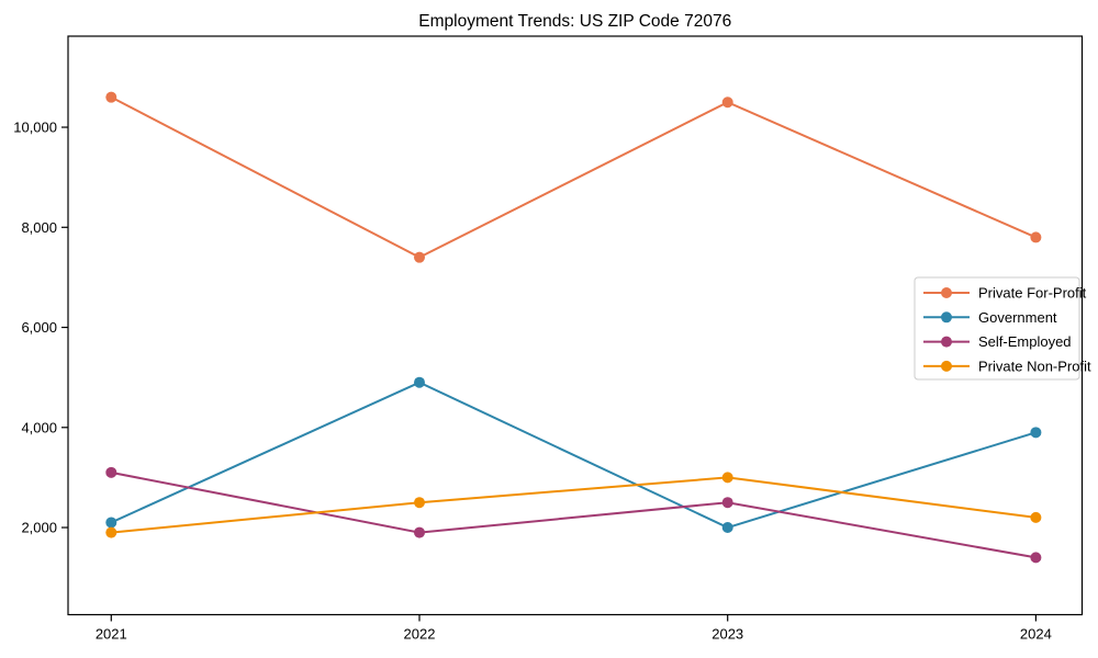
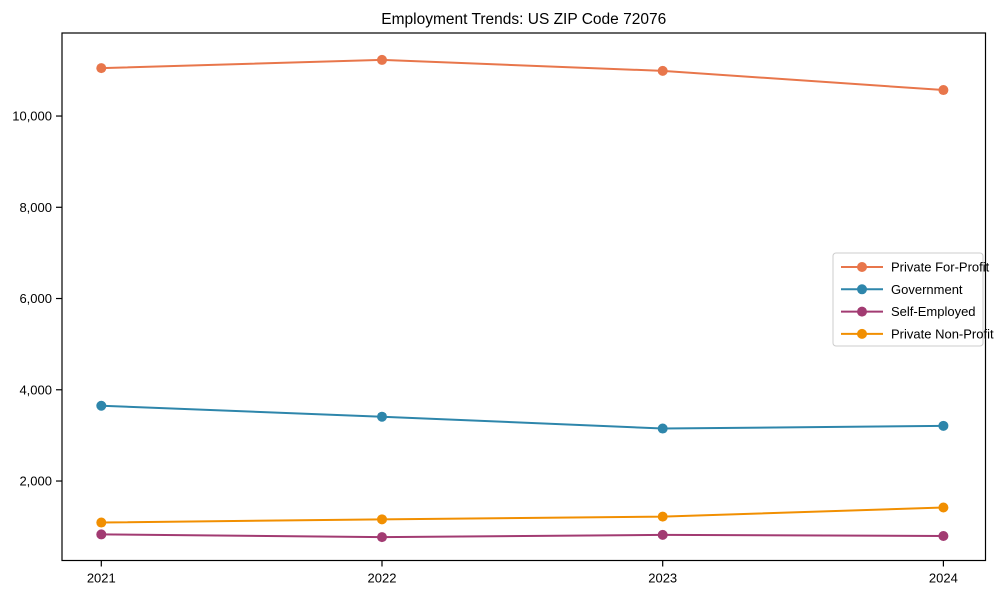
Private For-Profit/2021: 10600 -> 11000
Government/2021: 2100 -> 3600
Self-Employed/2021: 3100 -> 800
Private Non-Profit/2021: 1900 -> 1100
Private For-Profit/2022: 7400 -> 11200
Government/2022: 4900 -> 3400
Self-Employed/2022: 1900 -> 800
Private Non-Profit/2022: 2500 -> 1200
Private For-Profit/2023: 10500 -> 11000
Government/2023: 2000 -> 3200
Self-Employed/2023: 2500 -> 800
Private Non-Profit/2023: 3000 -> 1200
Private For-Profit/2024: 7800 -> 10600
Government/2024: 3900 -> 3200
Self-Employed/2024: 1400 -> 800
Private Non-Profit/2024: 2200 -> 1400
